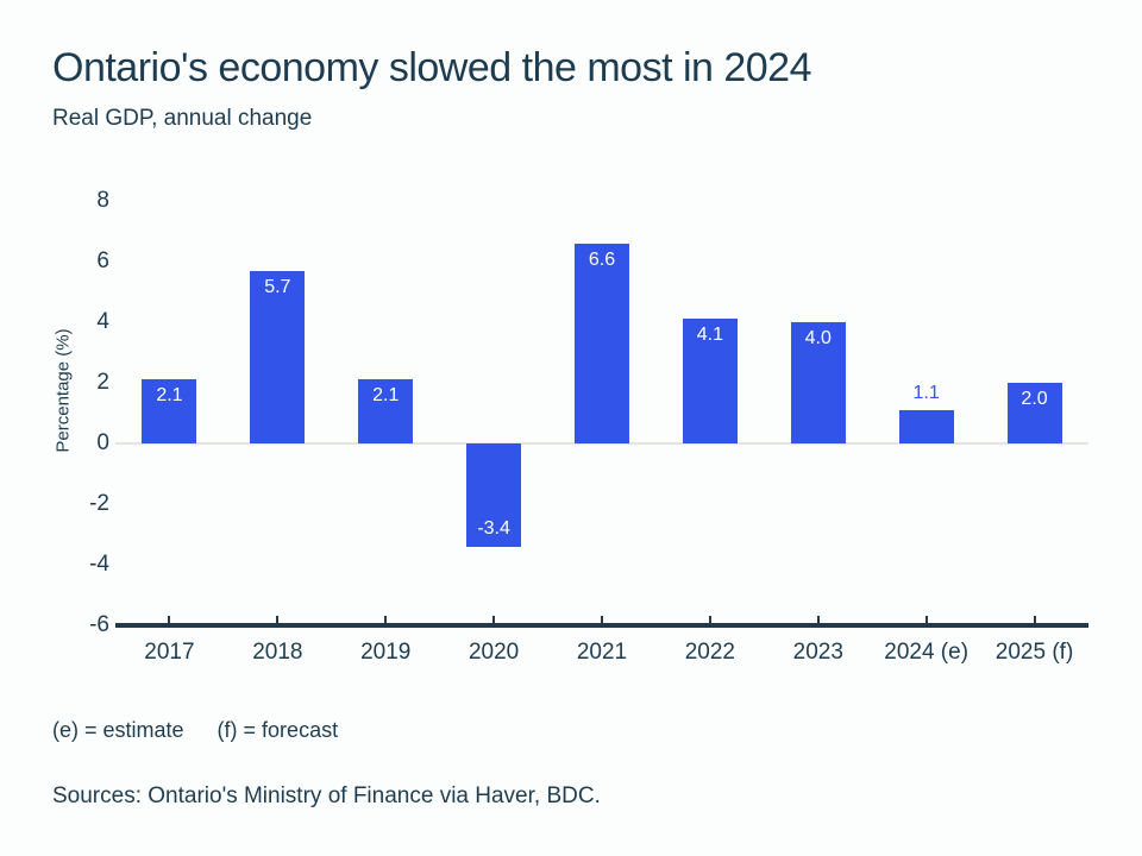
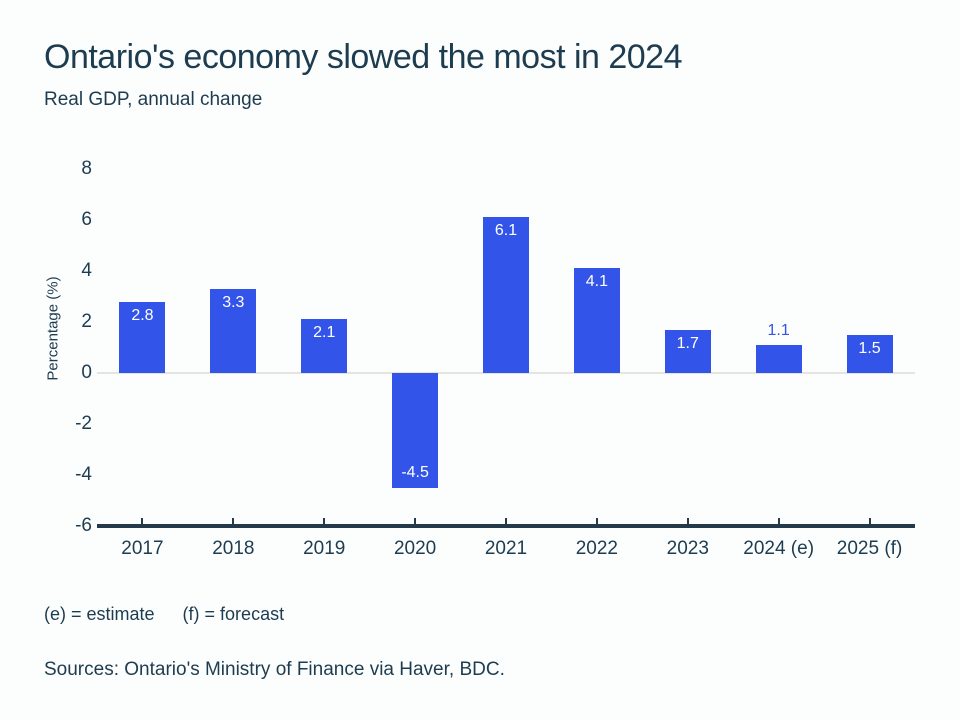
2017: 2.1 -> 2.8
2018: 5.7 -> 3.3
2020: -3.4 -> -4.5
2021: 6.6 -> 6.1
2023: 4.0 -> 1.7
2025 (f): 2.0 -> 1.5
